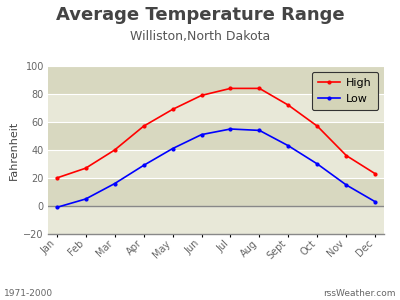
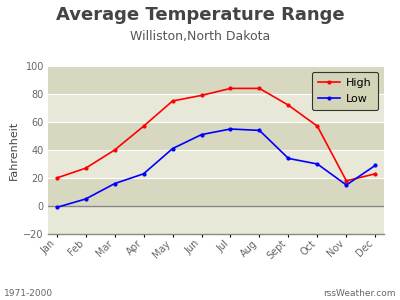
Low/Apr: 29 -> 23
High/May: 69 -> 75
Low/Sept: 43 -> 34
High/Nov: 36 -> 18
Low/Dec: 3 -> 29
